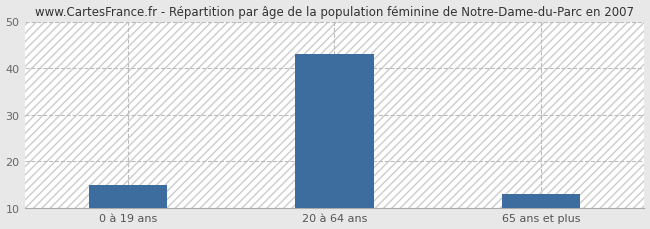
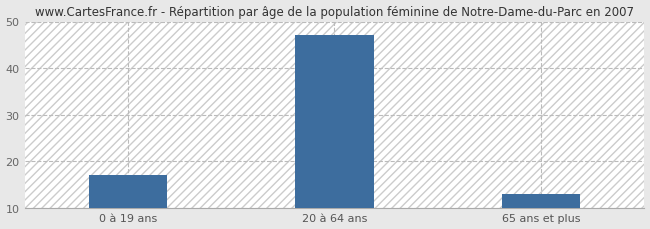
0 à 19 ans: 15 -> 17
20 à 64 ans: 43 -> 47
